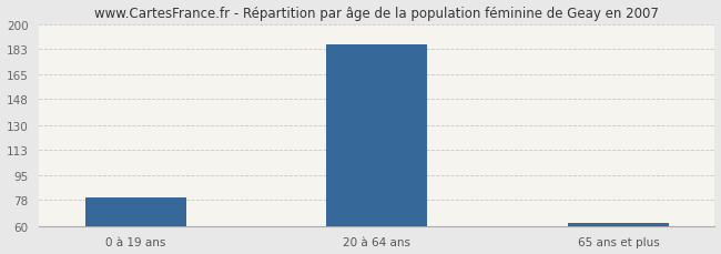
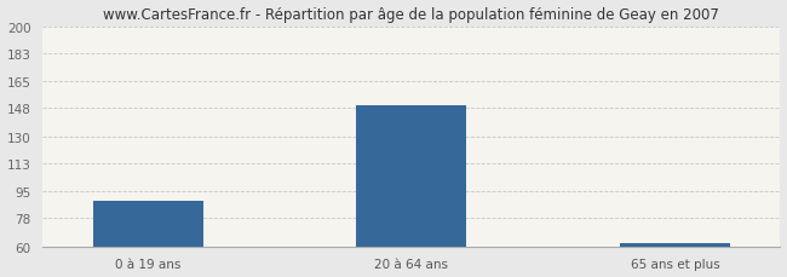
0 à 19 ans: 80 -> 89
20 à 64 ans: 186 -> 150
